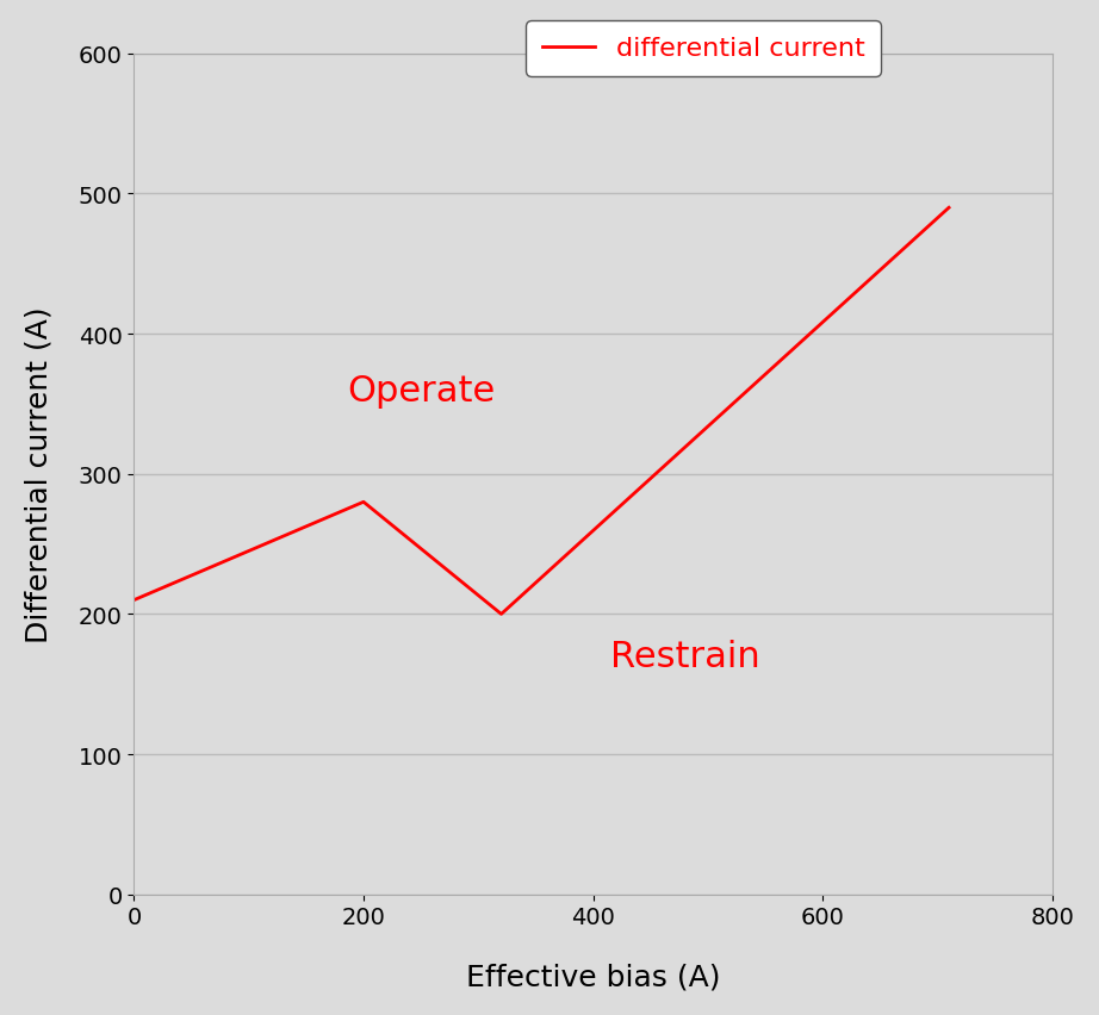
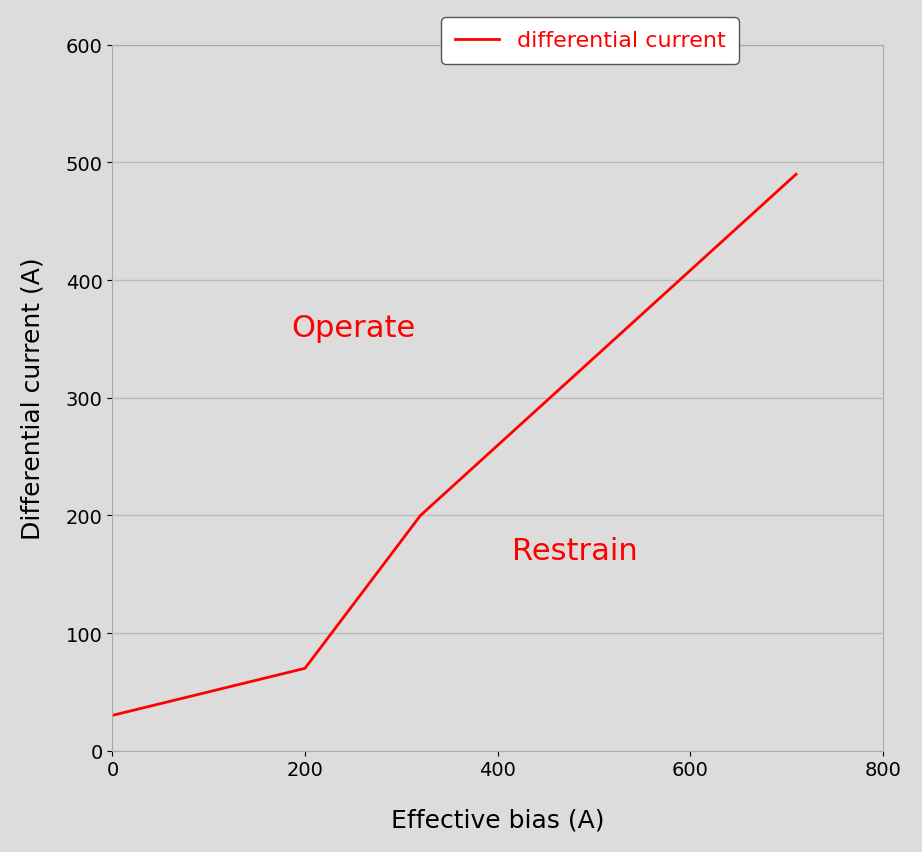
0: 210 -> 30
200: 280 -> 70
